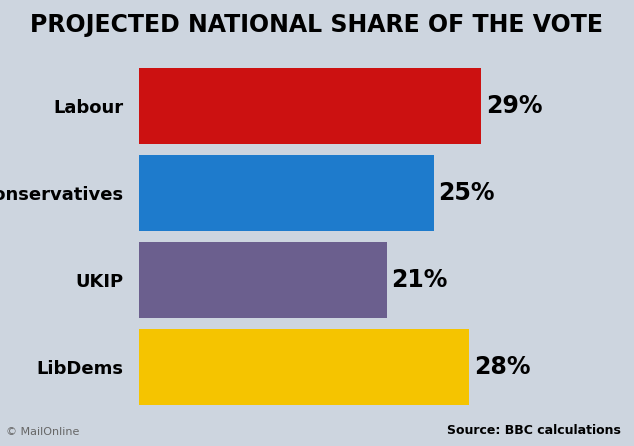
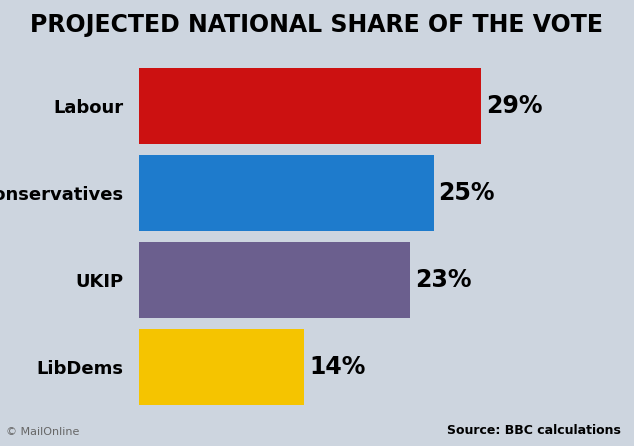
UKIP: 21% -> 23%
LibDems: 28% -> 14%
